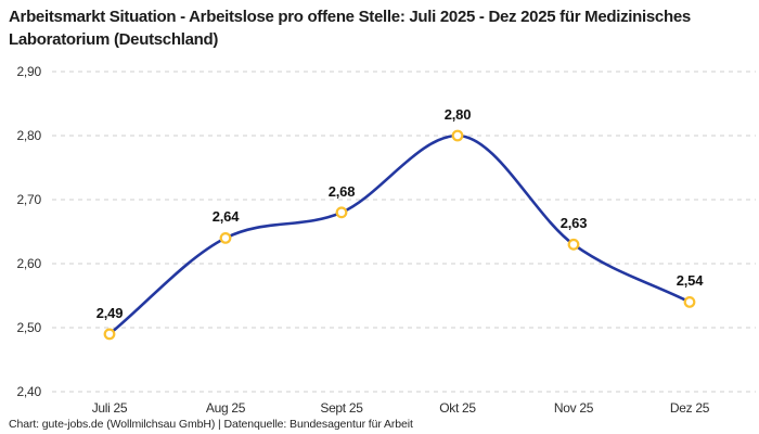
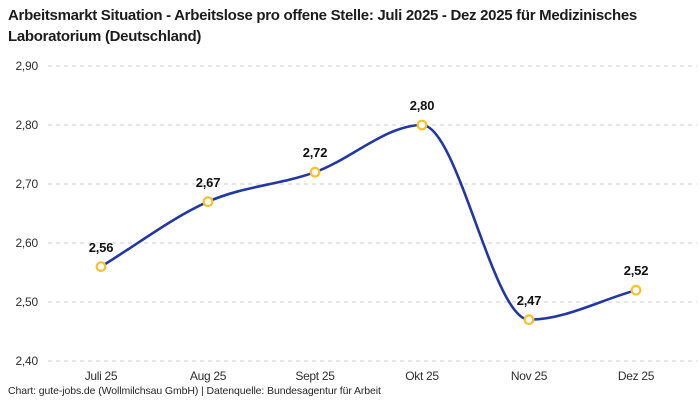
Juli 25: 2,49 -> 2,56
Aug 25: 2,64 -> 2,67
Sept 25: 2,68 -> 2,72
Nov 25: 2,63 -> 2,47
Dez 25: 2,54 -> 2,52
